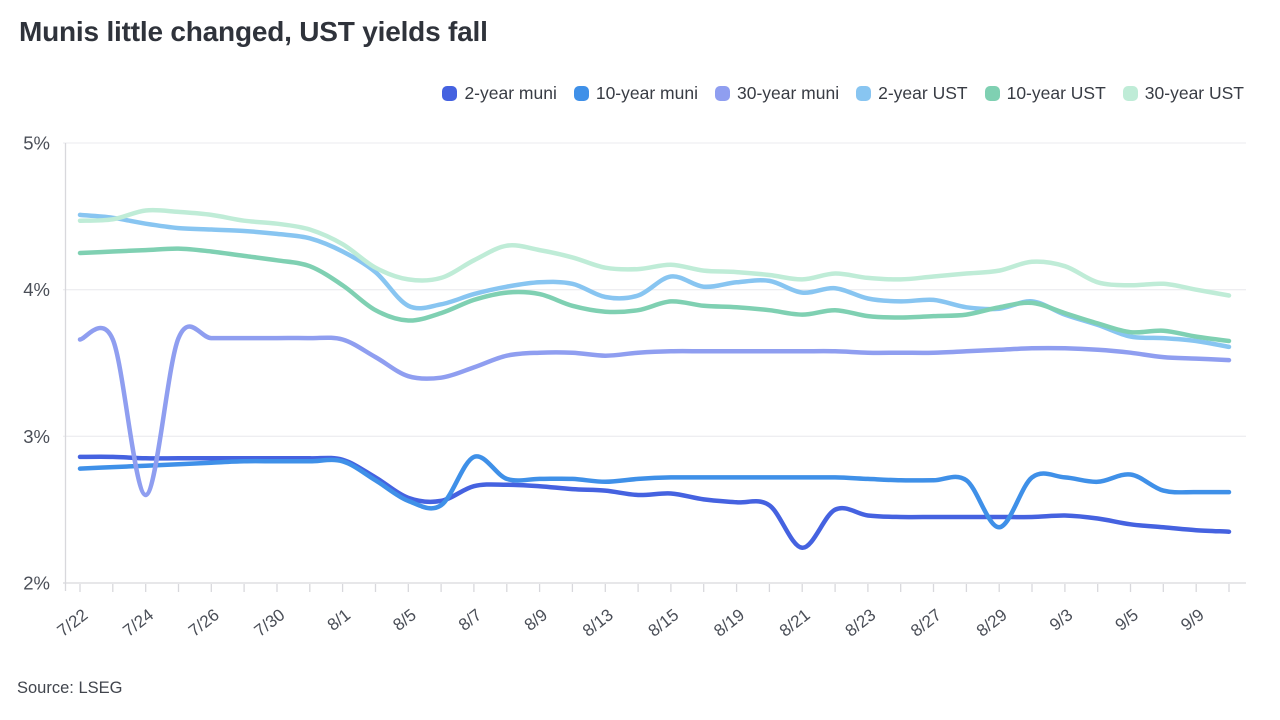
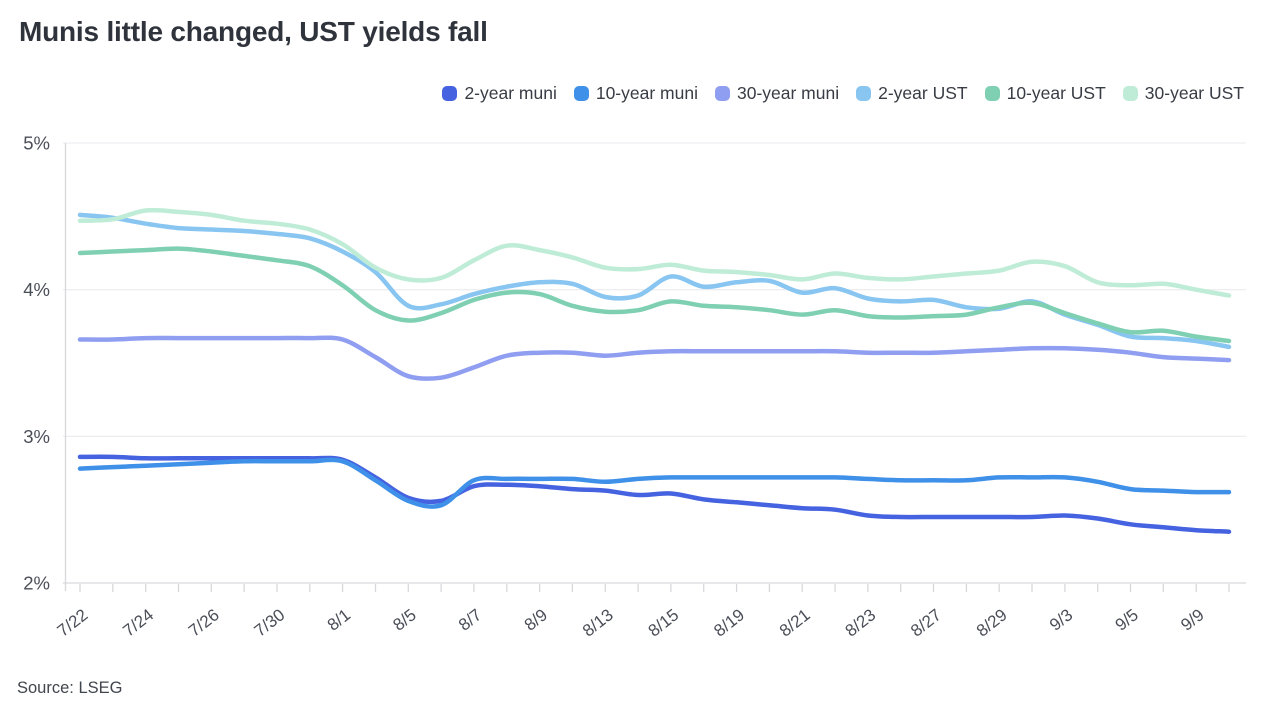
30-year muni/7/24: 2.60% -> 3.67%
10-year muni/8/7: 2.86% -> 2.70%
2-year muni/8/21: 2.24% -> 2.51%
10-year muni/8/29: 2.38% -> 2.72%
10-year muni/9/5: 2.74% -> 2.64%
